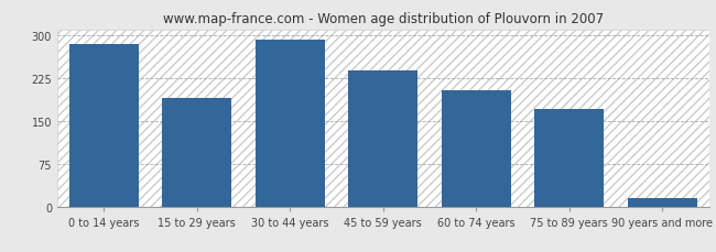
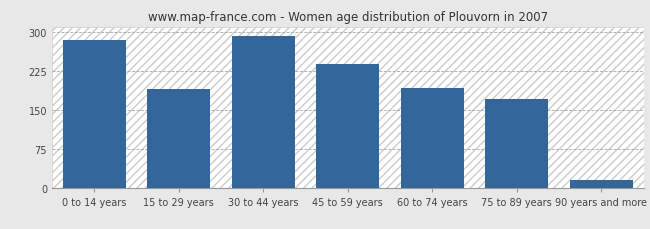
60 to 74 years: 204 -> 192
